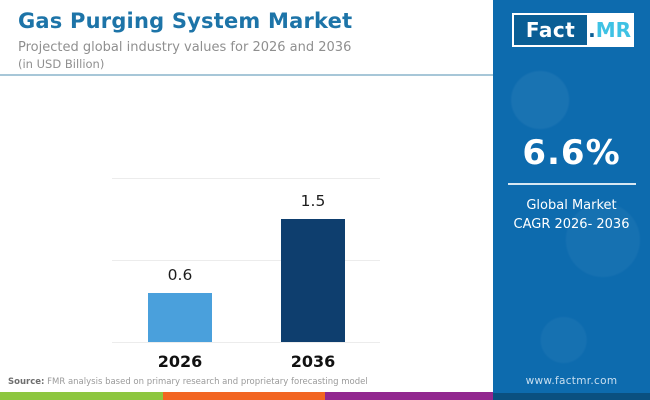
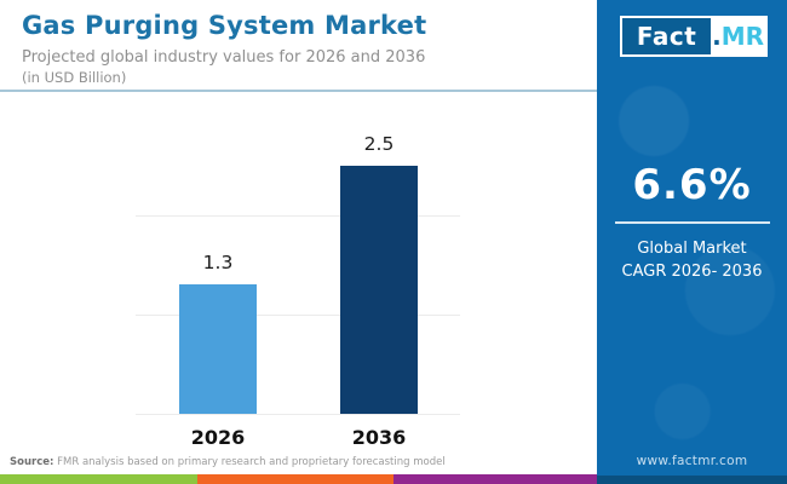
2026: 0.6 -> 1.3
2036: 1.5 -> 2.5
